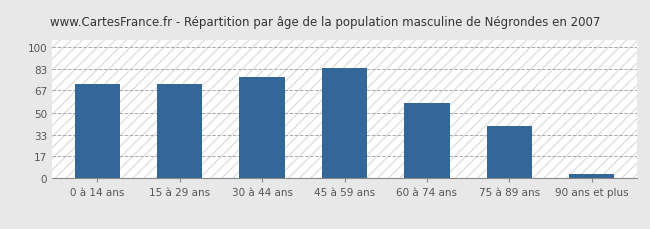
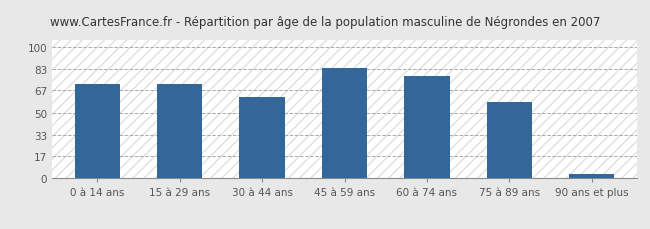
30 à 44 ans: 77 -> 62
60 à 74 ans: 57 -> 78
75 à 89 ans: 40 -> 58
